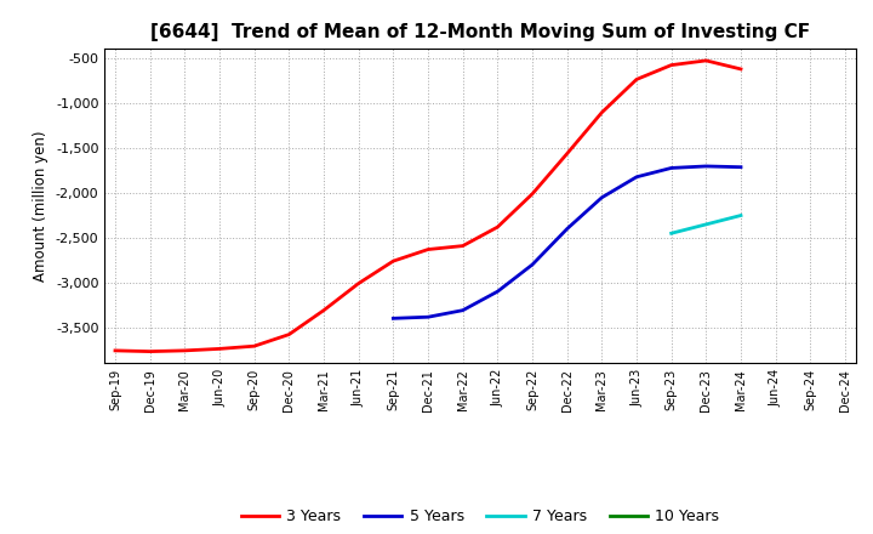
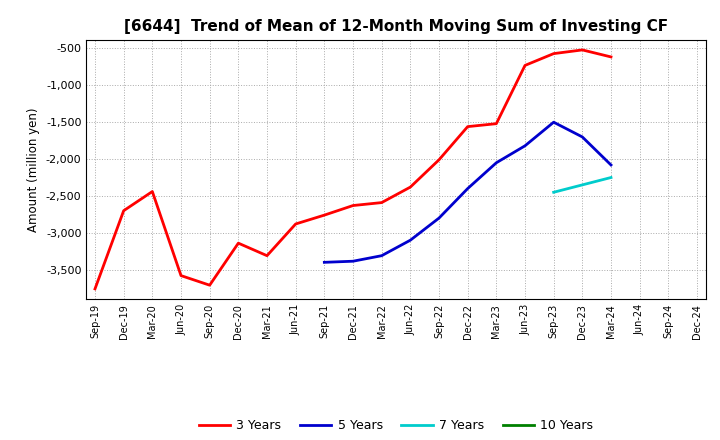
3 Years/Dec-19: -3,770 -> -2,700
3 Years/Mar-20: -3,760 -> -2,440
3 Years/Jun-20: -3,740 -> -3,580
3 Years/Dec-20: -3,580 -> -3,140
3 Years/Jun-21: -3,010 -> -2,880
3 Years/Mar-23: -1,100 -> -1,520
5 Years/Sep-23: -1,720 -> -1,500
5 Years/Mar-24: -1,710 -> -2,080
